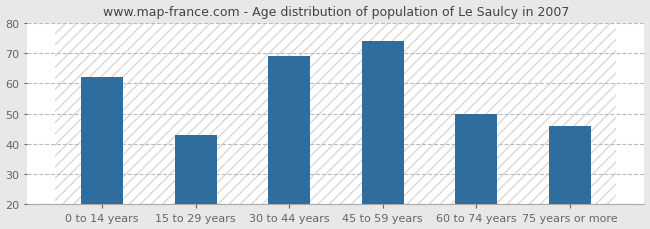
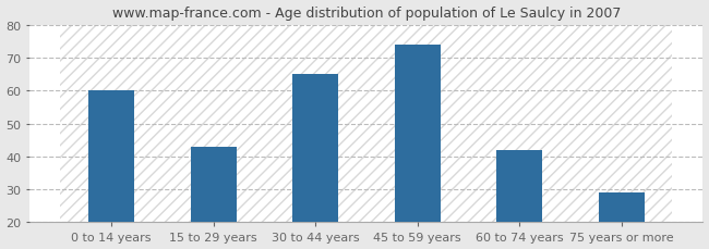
0 to 14 years: 62 -> 60
30 to 44 years: 69 -> 65
60 to 74 years: 50 -> 42
75 years or more: 46 -> 29
